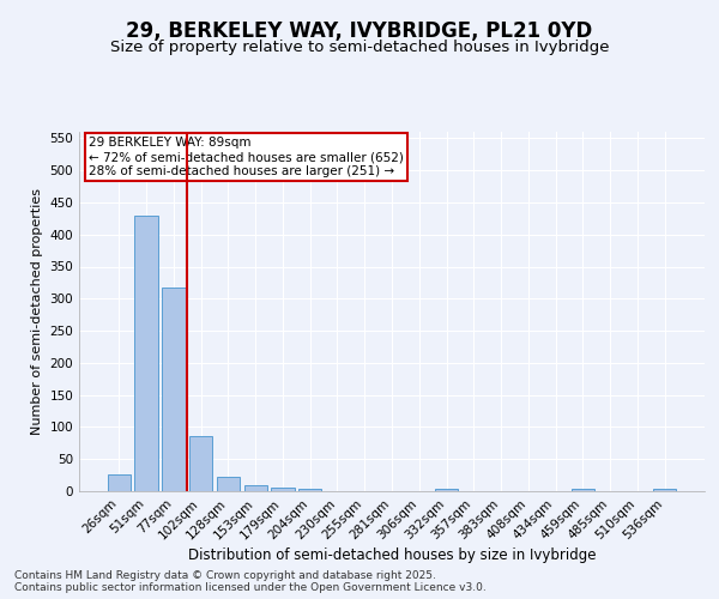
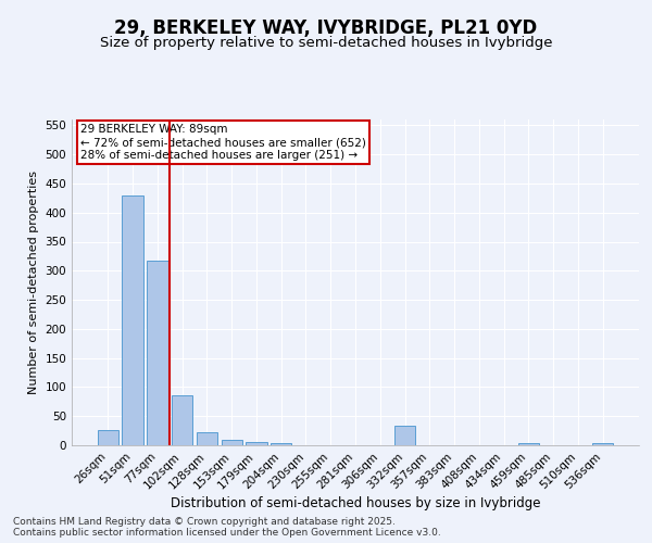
332sqm: 3 -> 34
